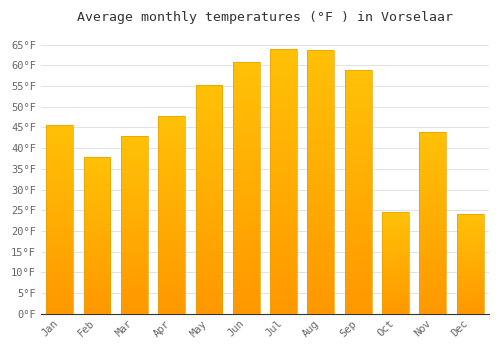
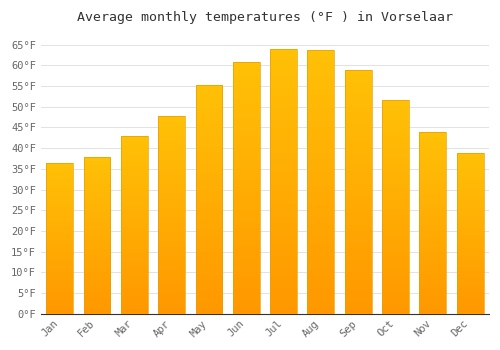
Jan: 45.5°F -> 36.3°F
Oct: 24.5°F -> 51.6°F
Dec: 24.0°F -> 38.8°F
